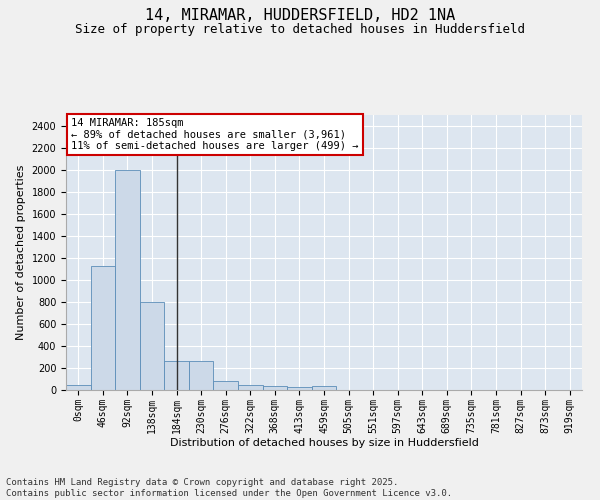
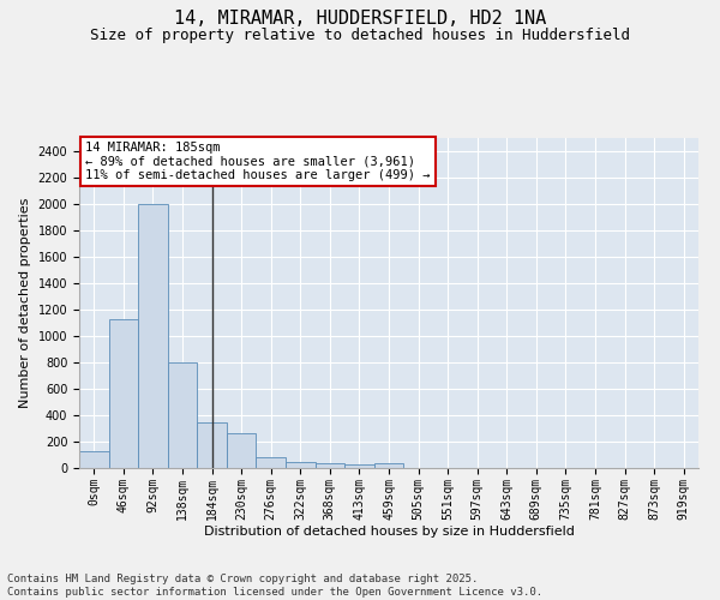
0sqm: 50 -> 130
184sqm: 260 -> 350
